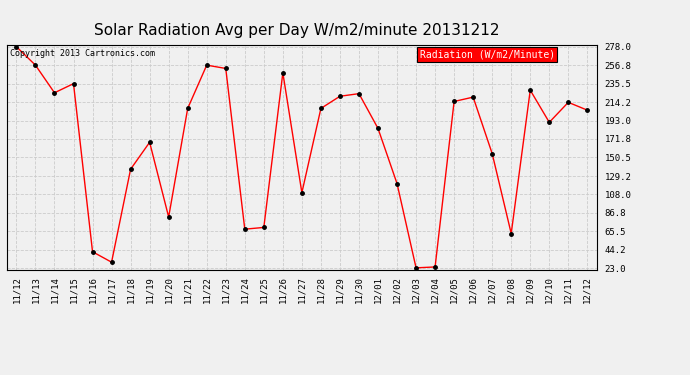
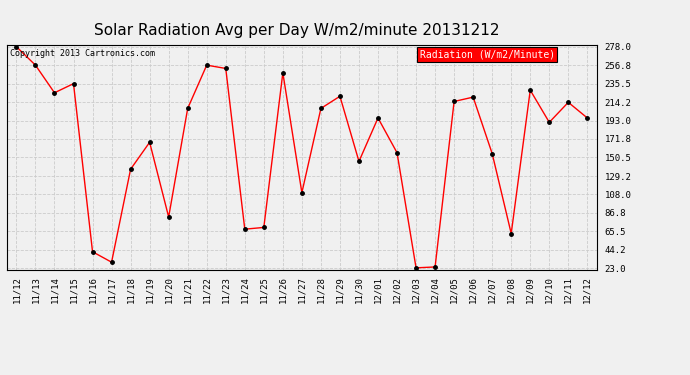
11/30: 224 -> 146
12/01: 184 -> 196
12/02: 120 -> 156
12/12: 205 -> 196
